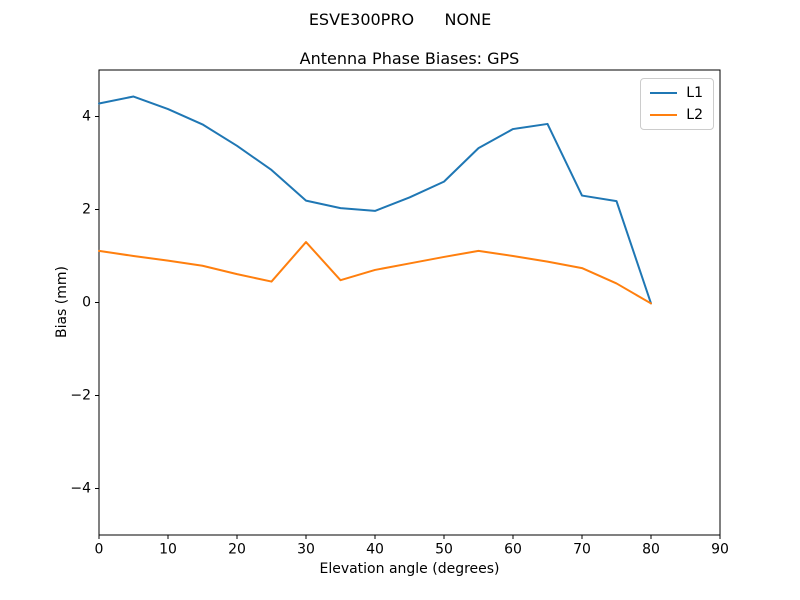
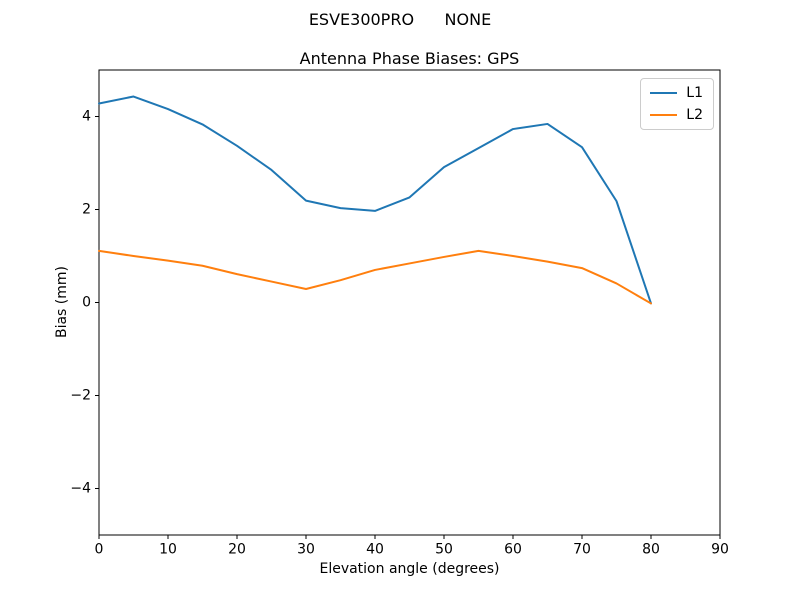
L2/30: 1.3 -> 0.3
L1/50: 2.6 -> 2.9
L1/70: 2.3 -> 3.3
